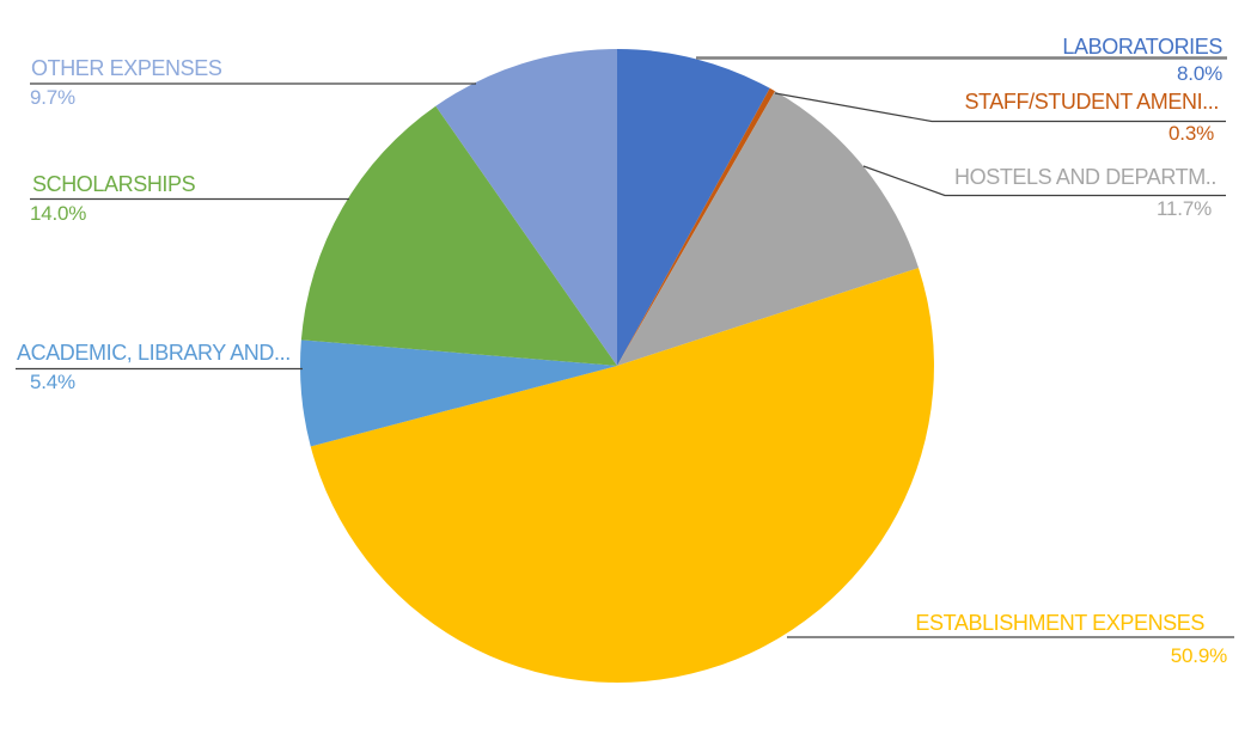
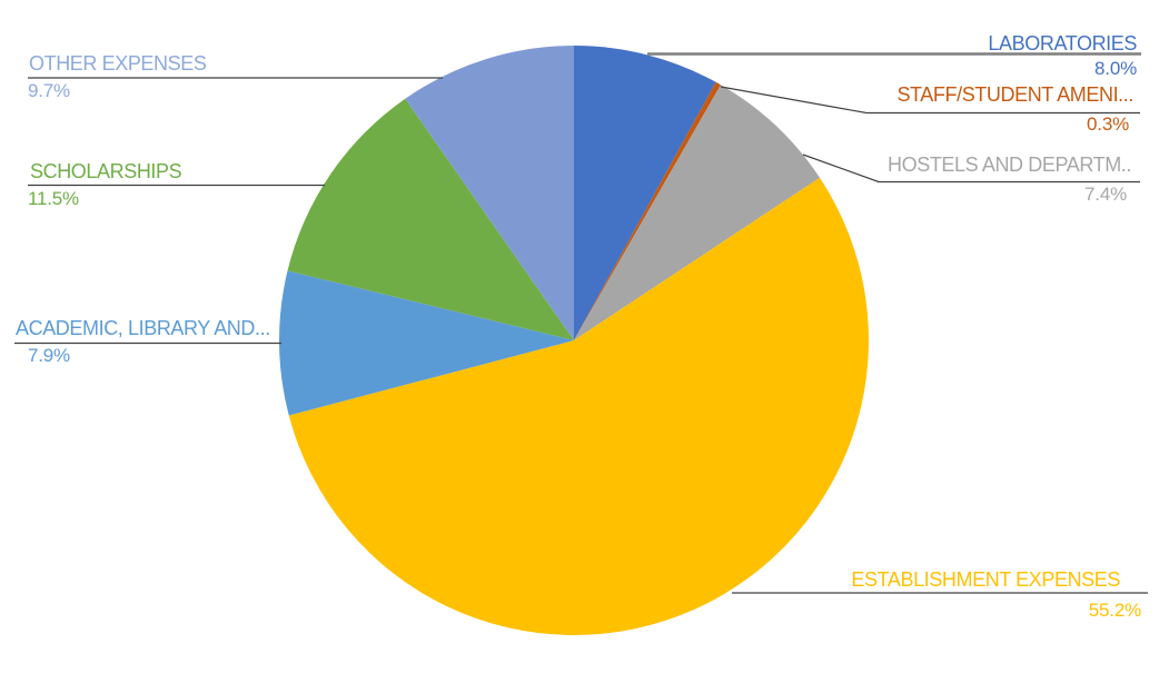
HOSTELS AND DEPARTM..: 11.7% -> 7.4%
ESTABLISHMENT EXPENSES: 50.9% -> 55.2%
ACADEMIC, LIBRARY AND...: 5.4% -> 7.9%
SCHOLARSHIPS: 14.0% -> 11.5%
